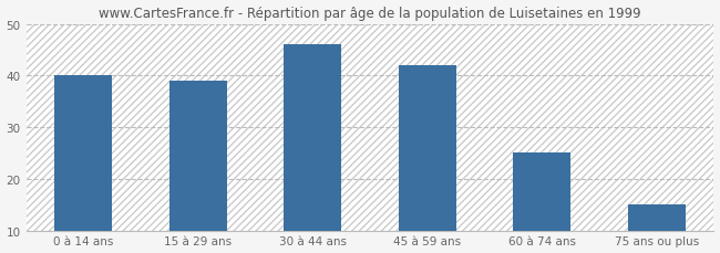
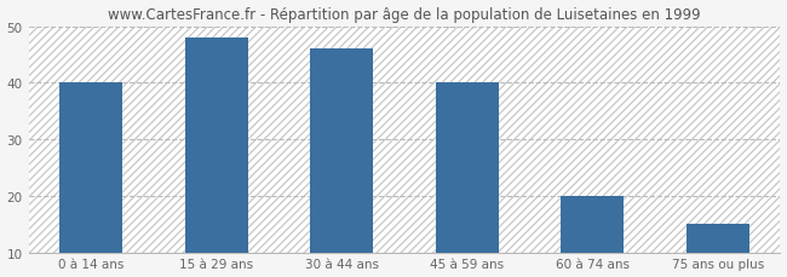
15 à 29 ans: 39 -> 48
45 à 59 ans: 42 -> 40
60 à 74 ans: 25 -> 20
